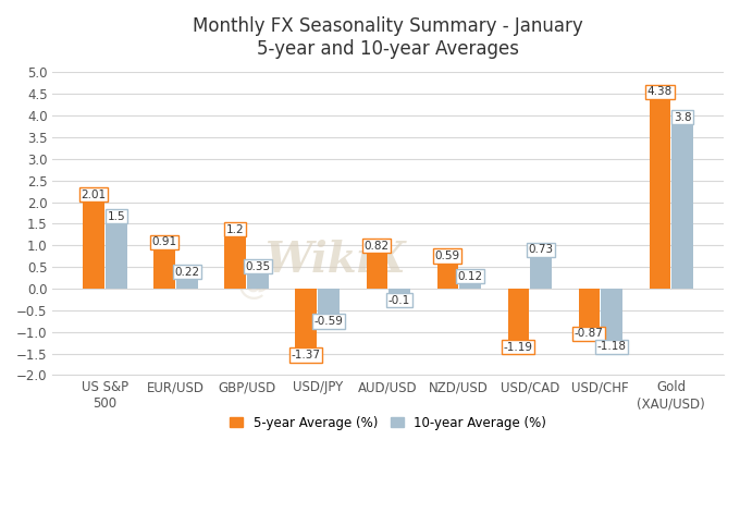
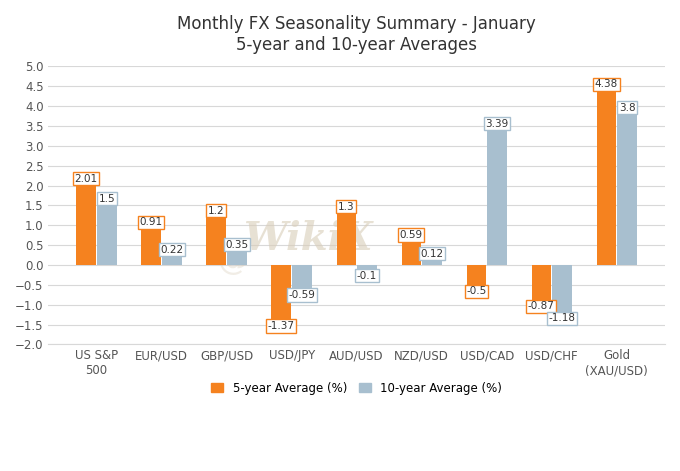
5-year Average (%)/AUD/USD: 0.82 -> 1.30
5-year Average (%)/USD/CAD: -1.19 -> -0.5
10-year Average (%)/USD/CAD: 0.73 -> 3.39
